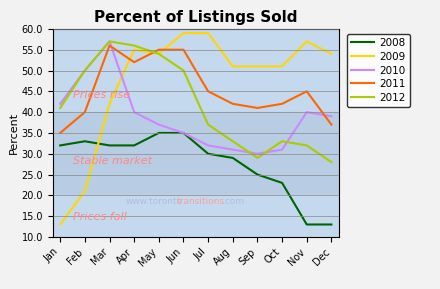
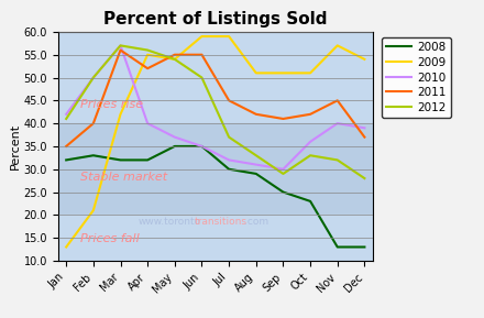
2010/Oct: 31 -> 36
